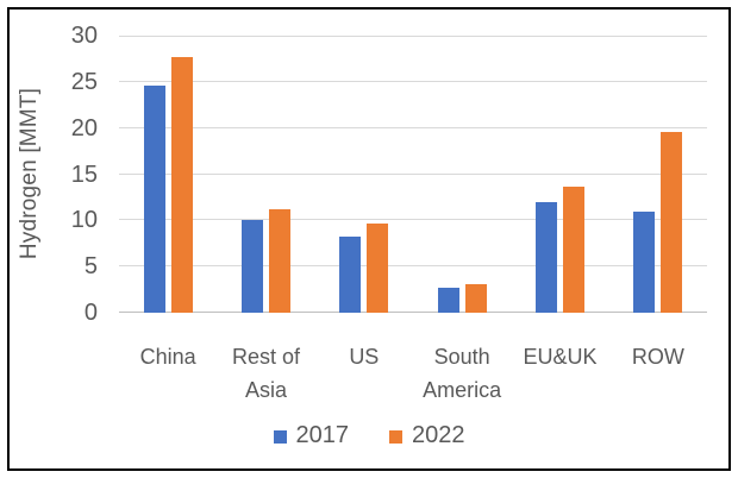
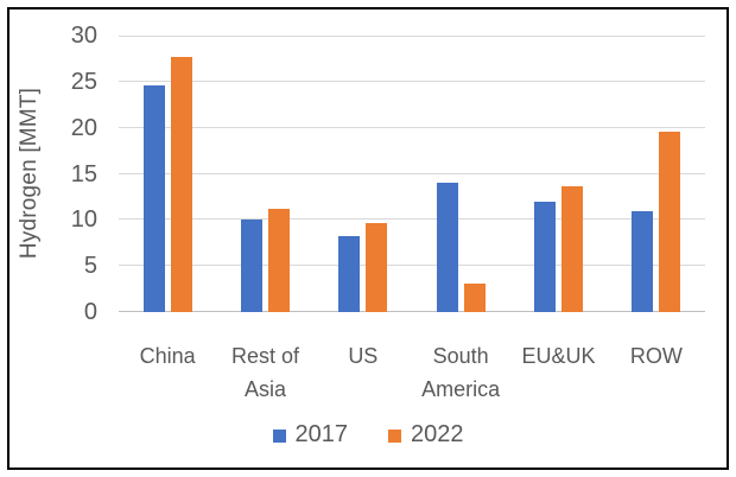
2017/South America: 3 -> 14
